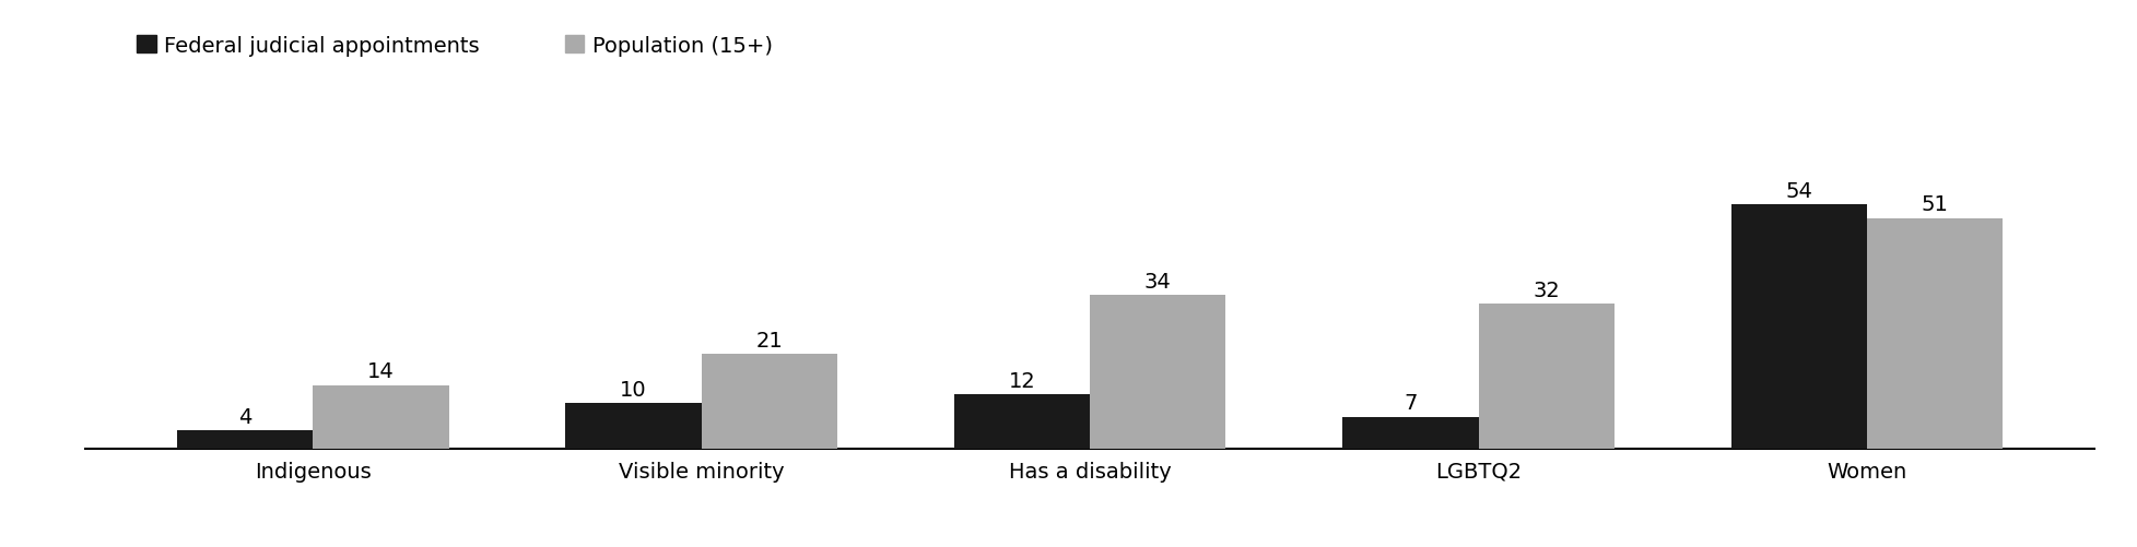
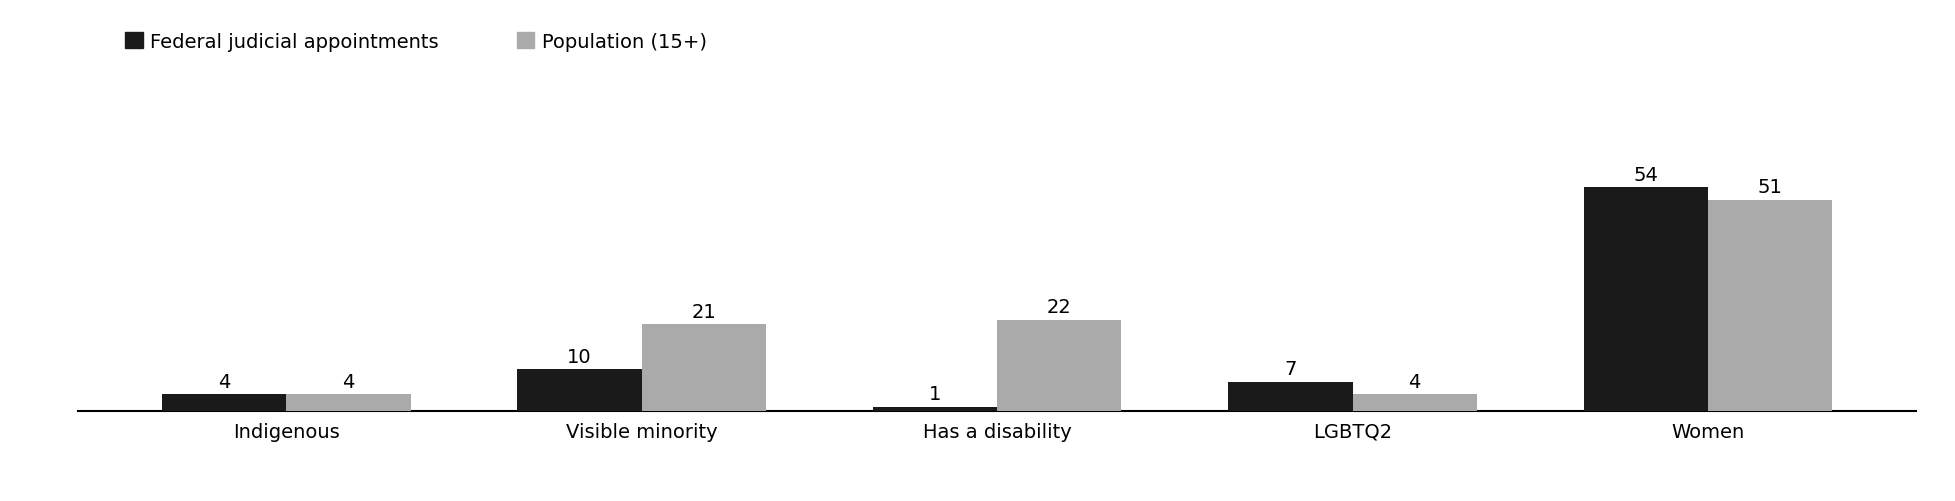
Population (15+)/Indigenous: 14 -> 4
Federal judicial appointments/Has a disability: 12 -> 1
Population (15+)/Has a disability: 34 -> 22
Population (15+)/LGBTQ2: 32 -> 4
